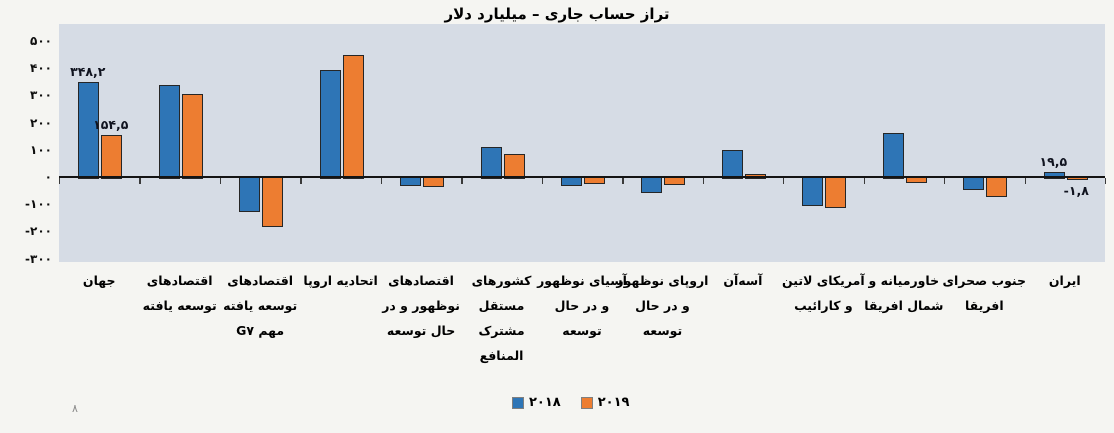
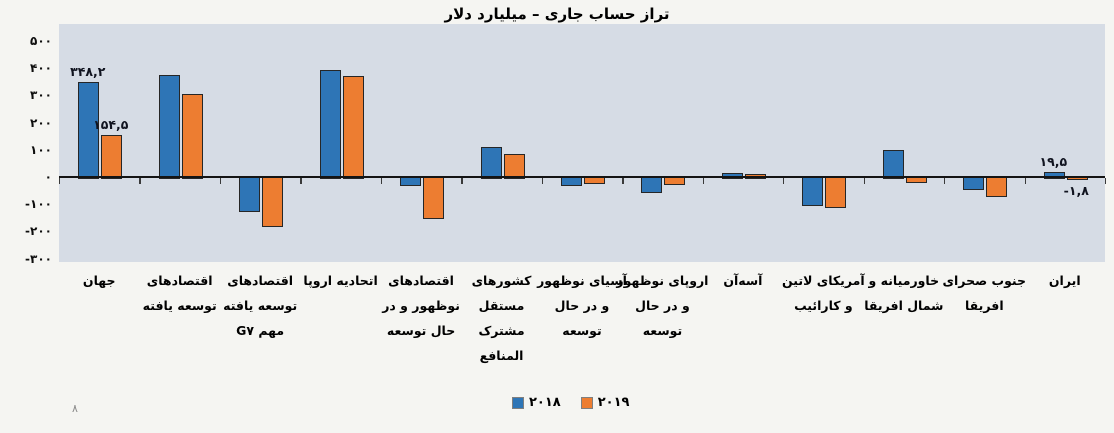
۲۰۱۸/اقتصادهای توسعه یافته: 340 -> 380
۲۰۱۹/اتحادیه اروپا: 450 -> 370
۲۰۱۹/اقتصادهای نوظهور و در حال توسعه: -30 -> -150
۲۰۱۸/آسه‌آن: 100 -> 10
۲۰۱۸/خاورمیانه و شمال افریقا: 160 -> 100
